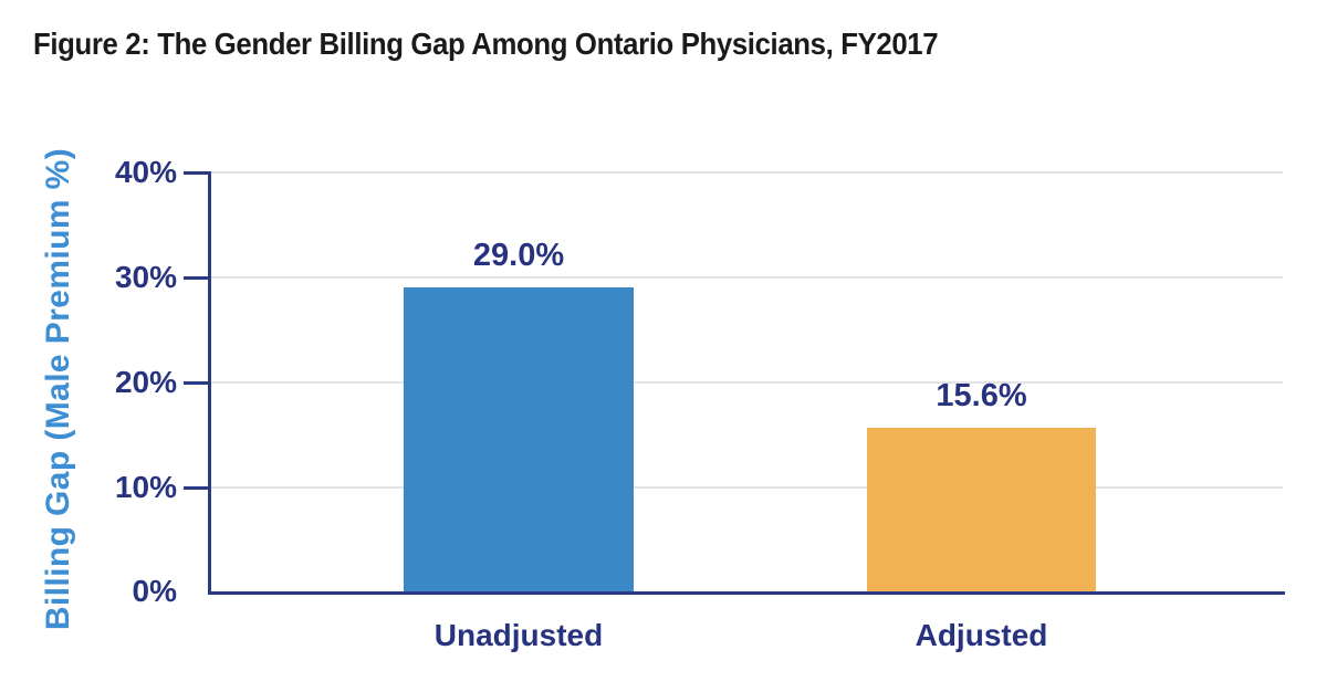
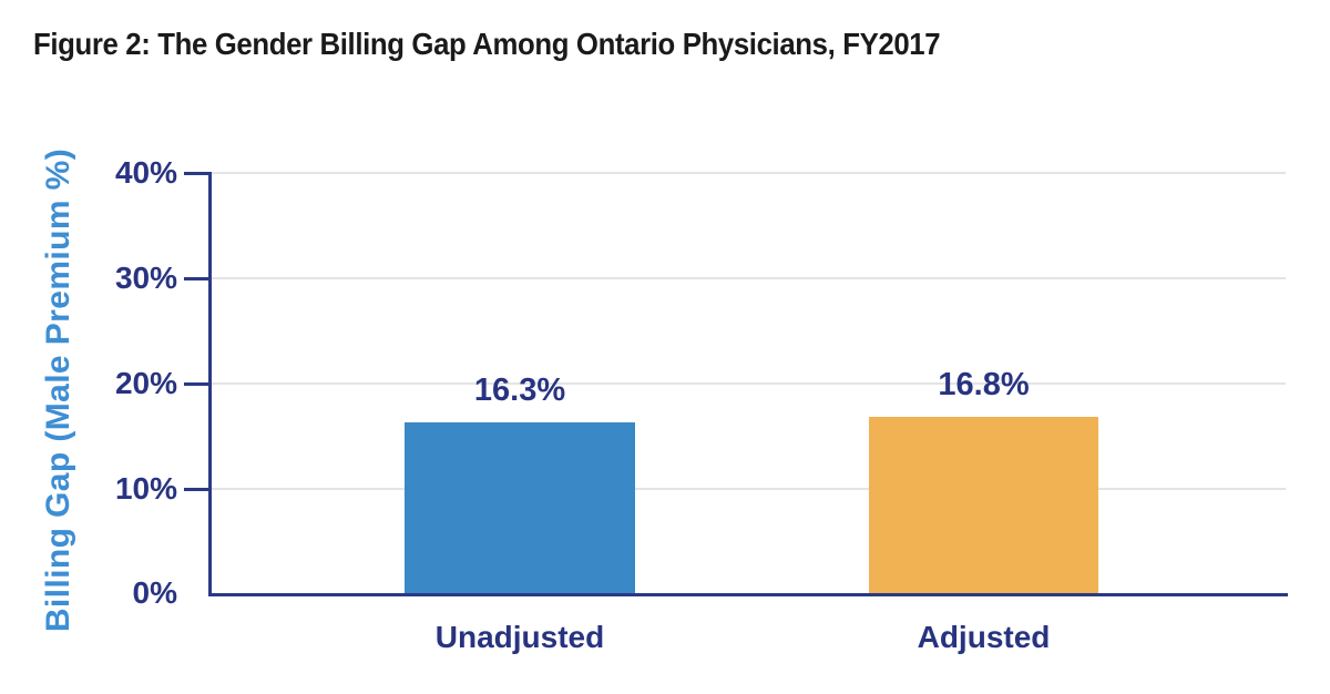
Unadjusted: 29.0% -> 16.3%
Adjusted: 15.6% -> 16.8%
